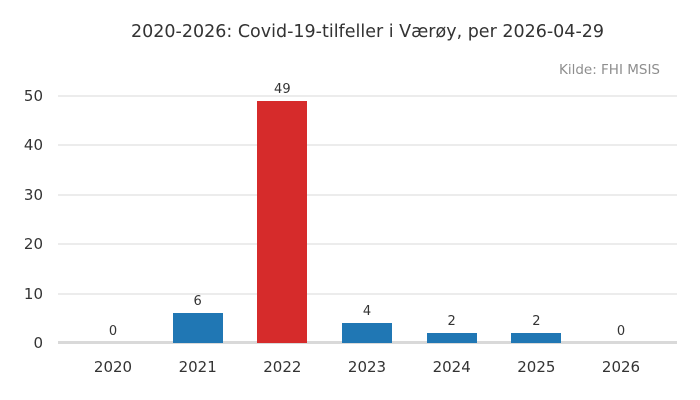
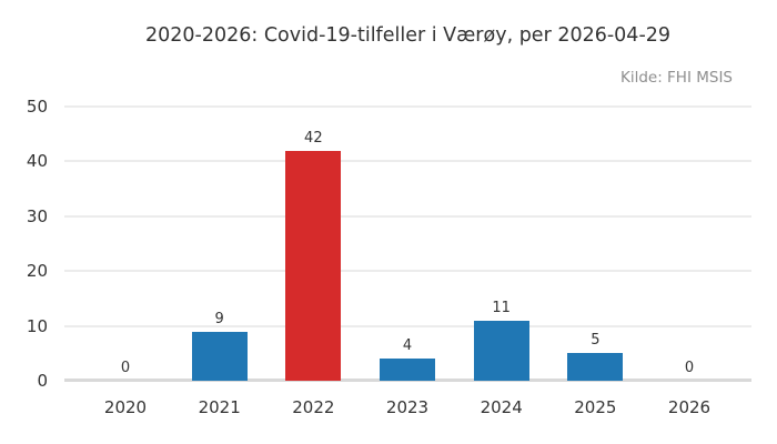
2021: 6 -> 9
2022: 49 -> 42
2024: 2 -> 11
2025: 2 -> 5
